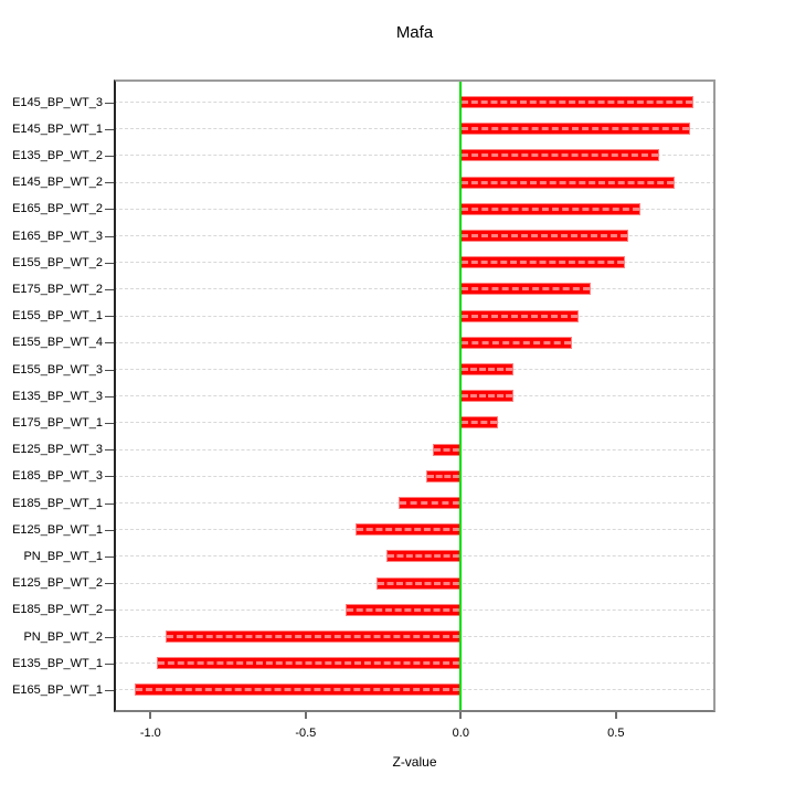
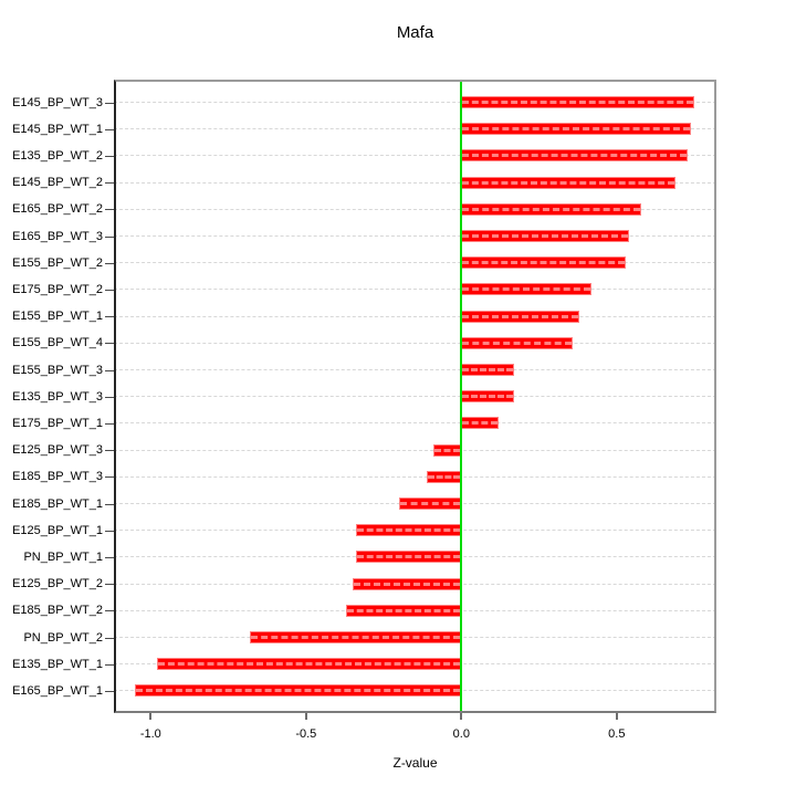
E135_BP_WT_2: 0.64 -> 0.73
PN_BP_WT_1: -0.24 -> -0.34
E125_BP_WT_2: -0.27 -> -0.35
PN_BP_WT_2: -0.95 -> -0.68
